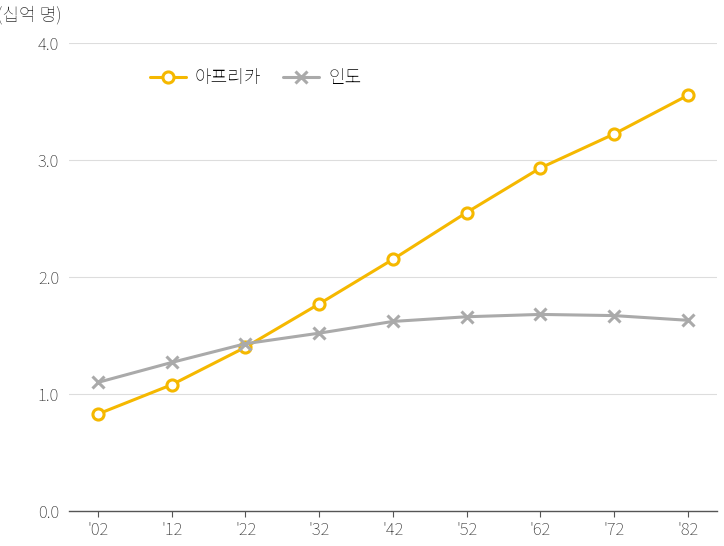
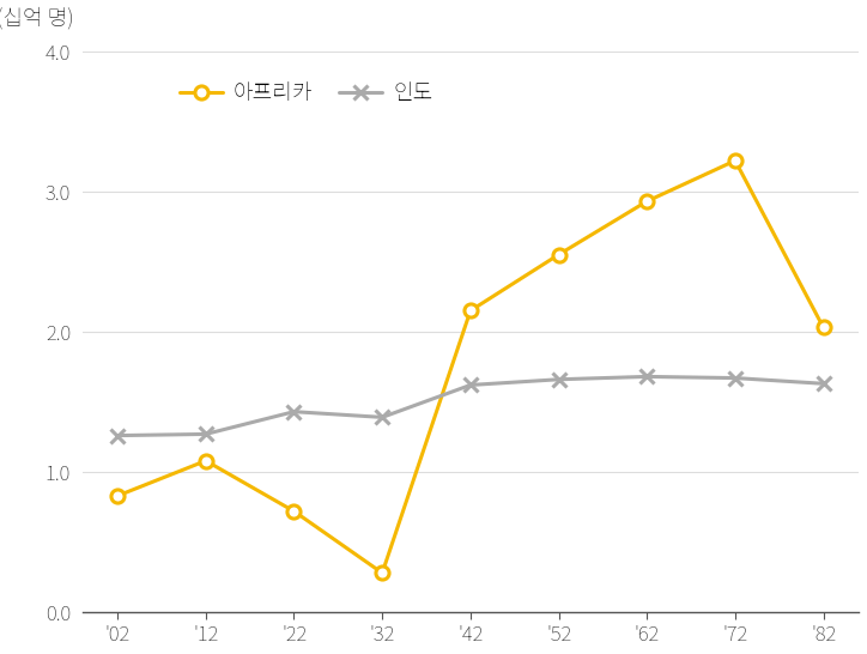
인도/'02: 1.10 -> 1.26
아프리카/'22: 1.40 -> 0.72
아프리카/'32: 1.77 -> 0.28
인도/'32: 1.52 -> 1.39
아프리카/'82: 3.55 -> 2.03
